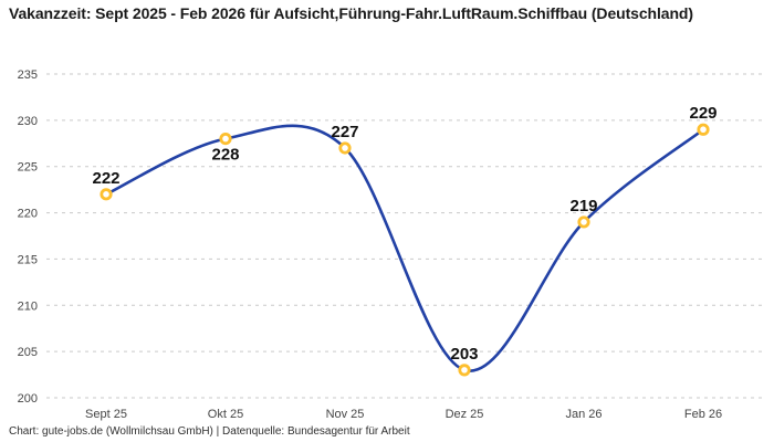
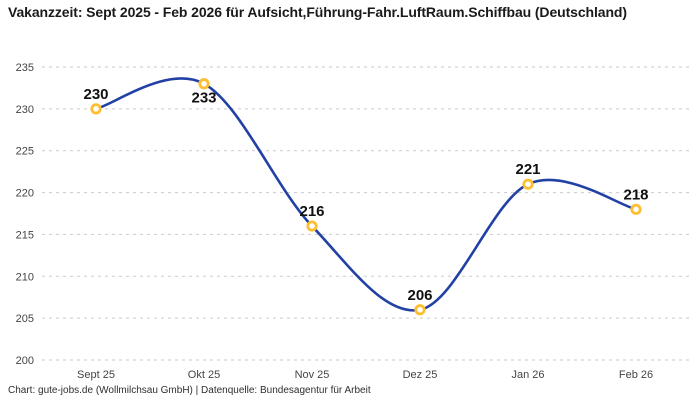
Sept 25: 222 -> 230
Okt 25: 228 -> 233
Nov 25: 227 -> 216
Dez 25: 203 -> 206
Jan 26: 219 -> 221
Feb 26: 229 -> 218
